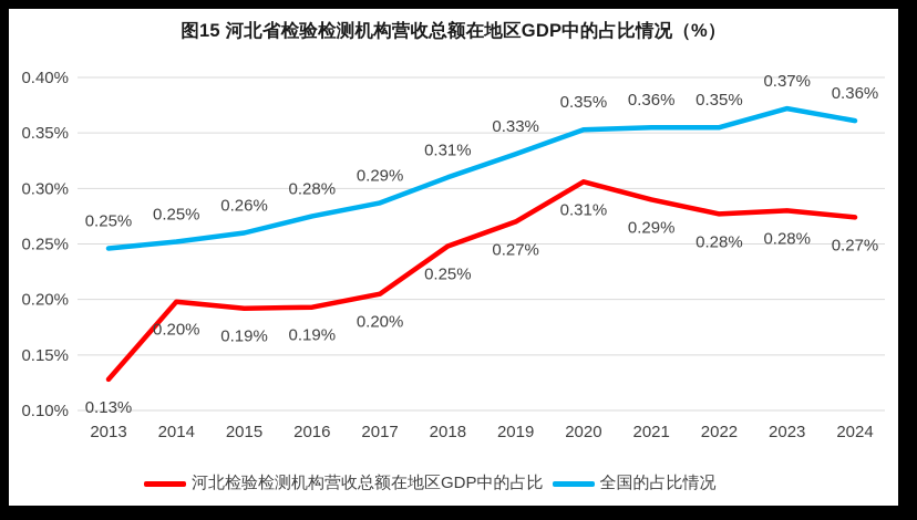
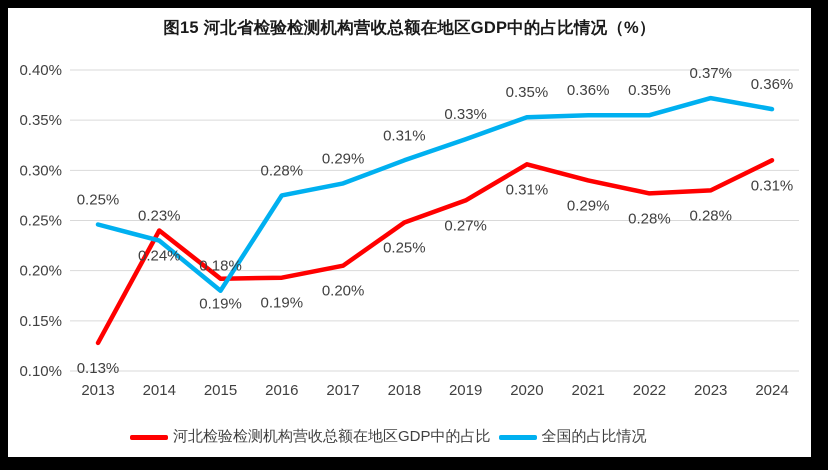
河北检验检测机构营收总额在地区GDP中的占比/2014: 0.20% -> 0.24%
全国的占比情况/2014: 0.25% -> 0.23%
全国的占比情况/2015: 0.26% -> 0.18%
河北检验检测机构营收总额在地区GDP中的占比/2024: 0.27% -> 0.31%
